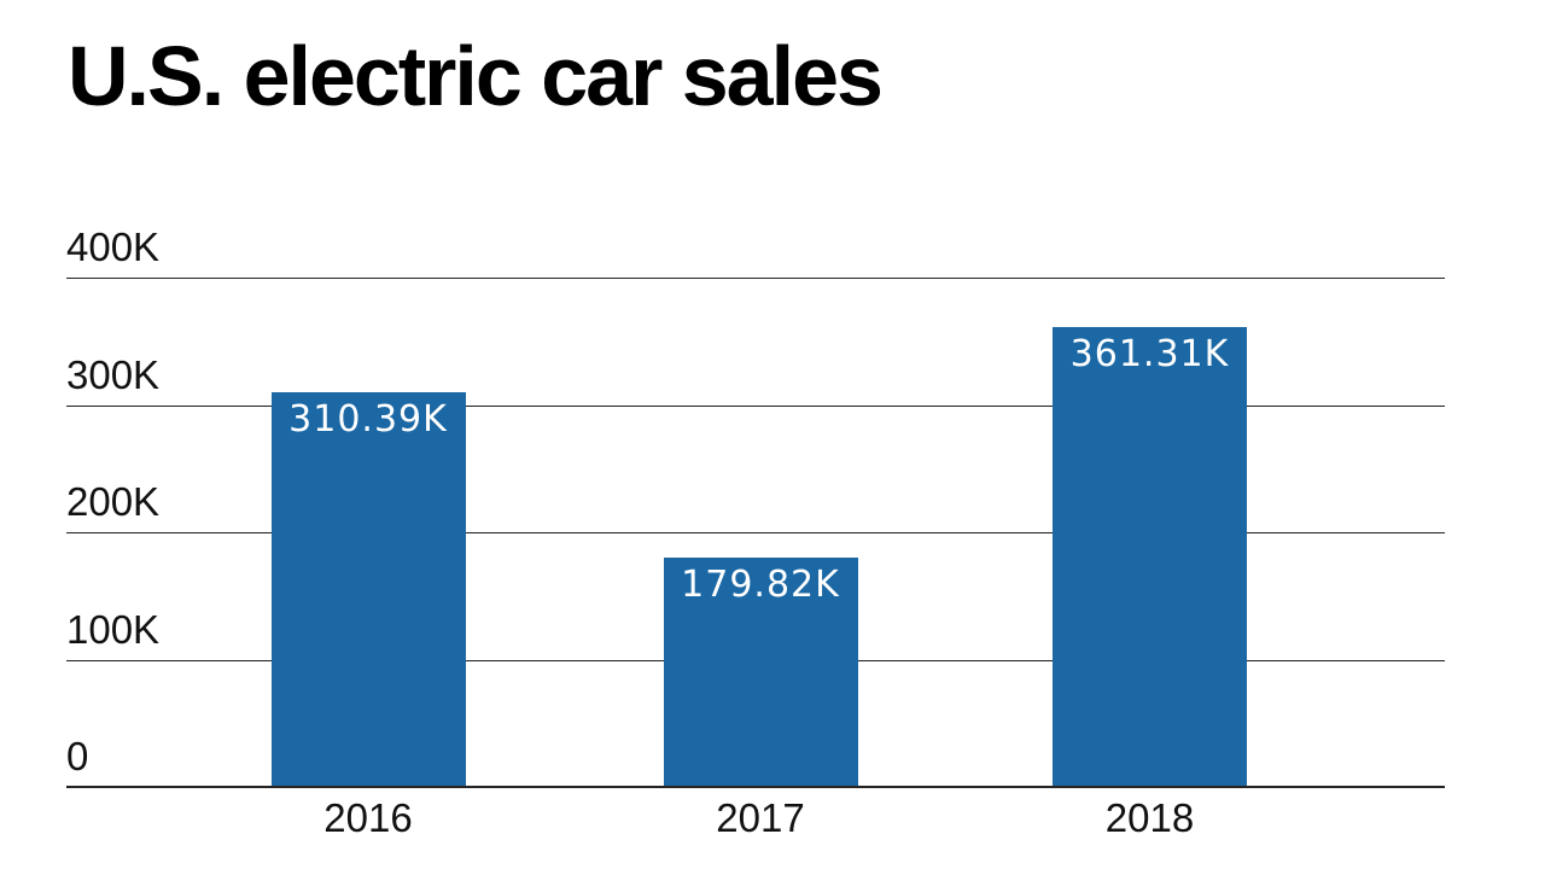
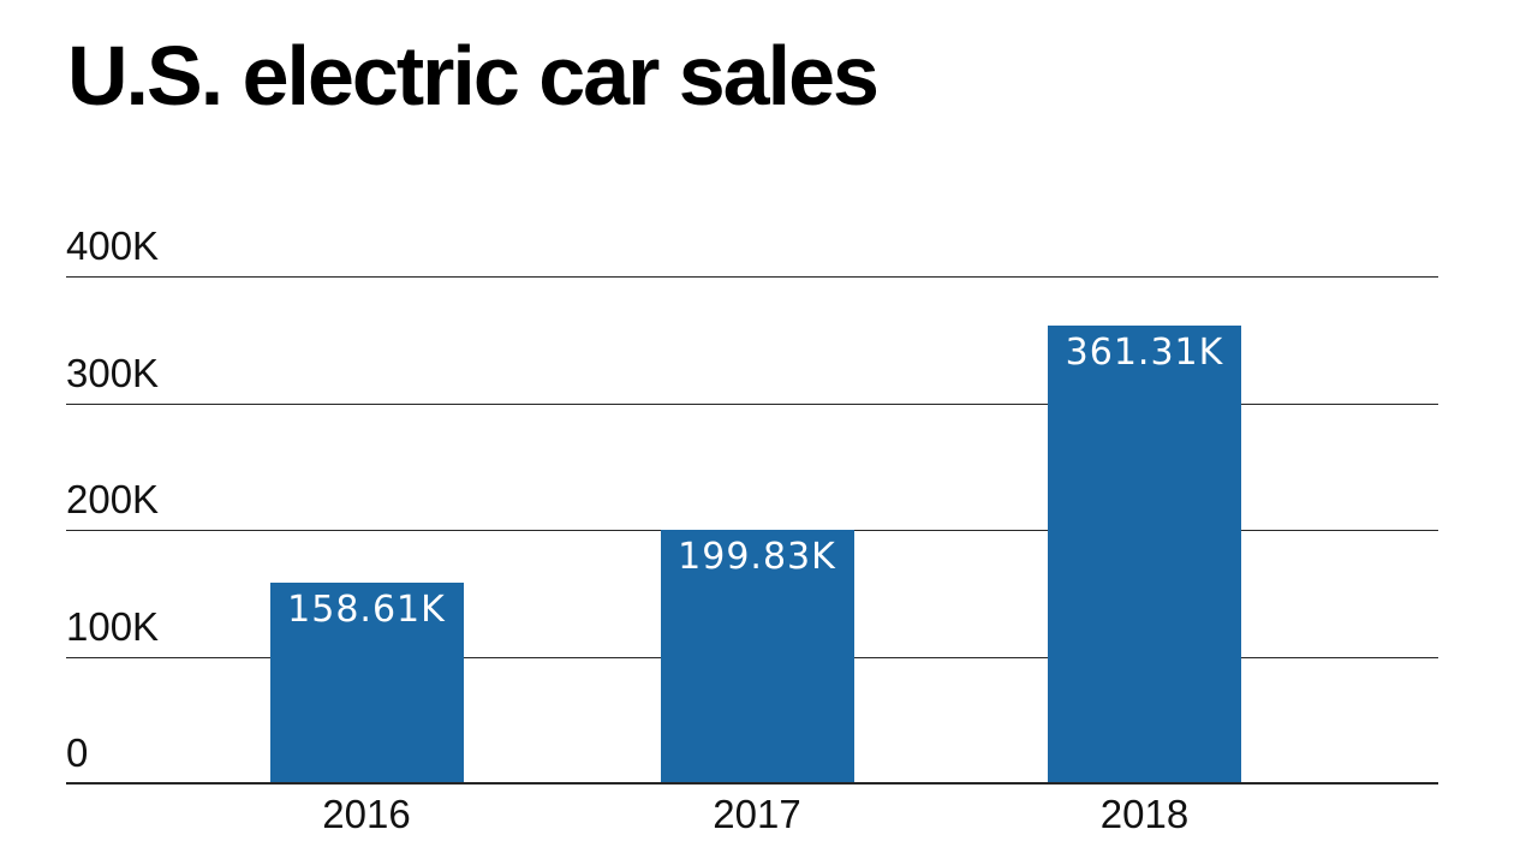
2016: 310.39K -> 158.61K
2017: 179.82K -> 199.83K
